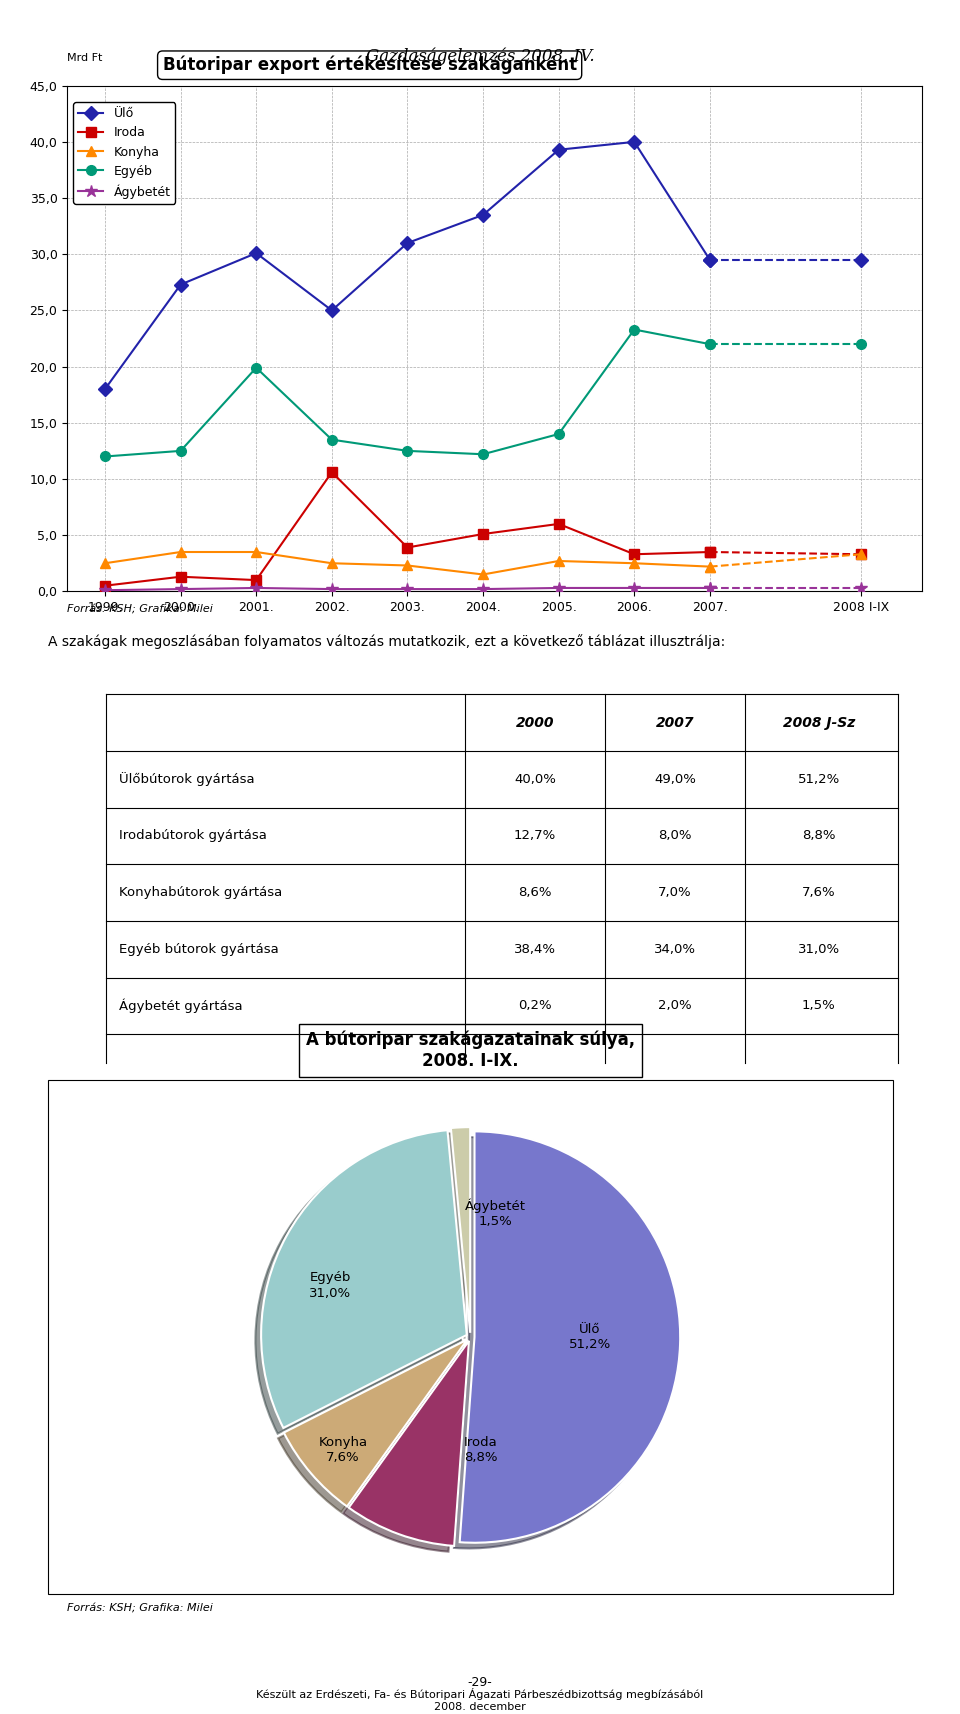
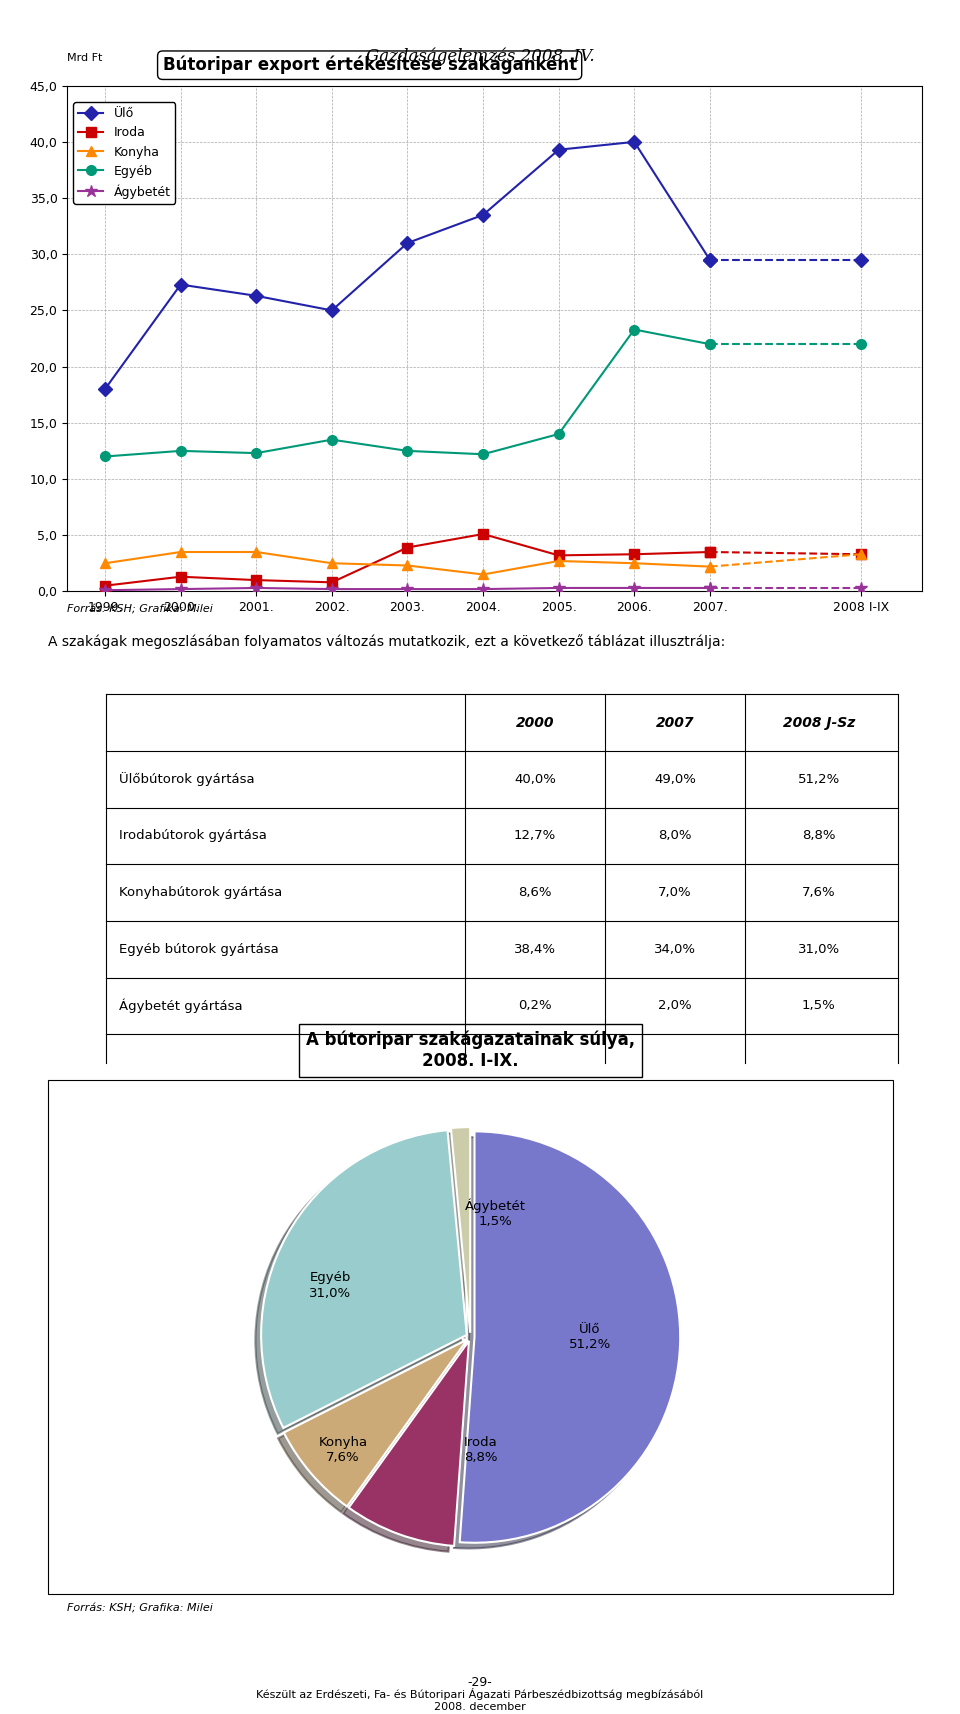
Ülő/2001.: 30,1 -> 26,3
Egyéb/2001.: 19,9 -> 12,3
Iroda/2002.: 10,6 -> 0,8
Iroda/2005.: 6,0 -> 3,2
